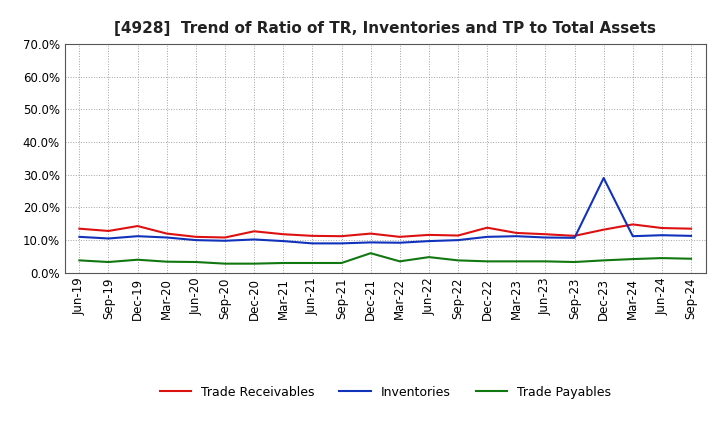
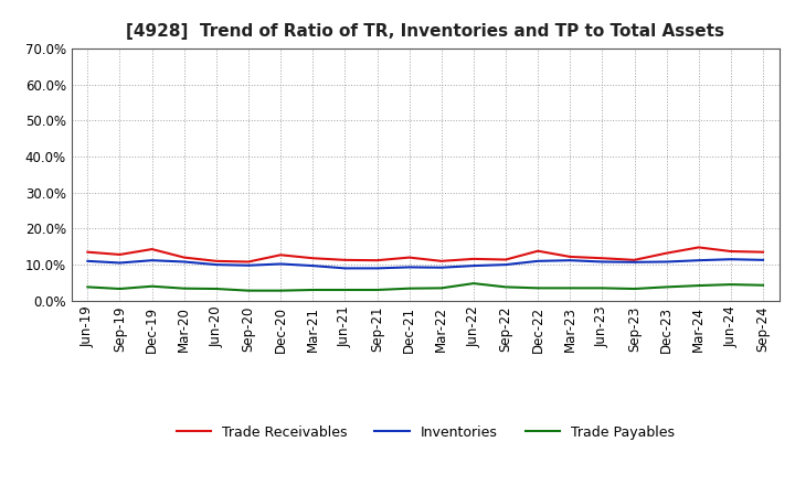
Trade Payables/Dec-21: 6.0% -> 3.4%
Inventories/Dec-23: 29.0% -> 10.8%
